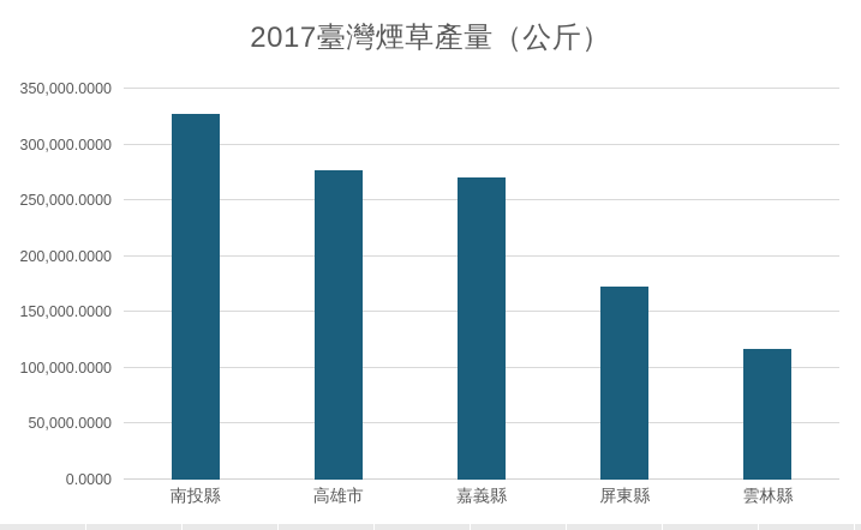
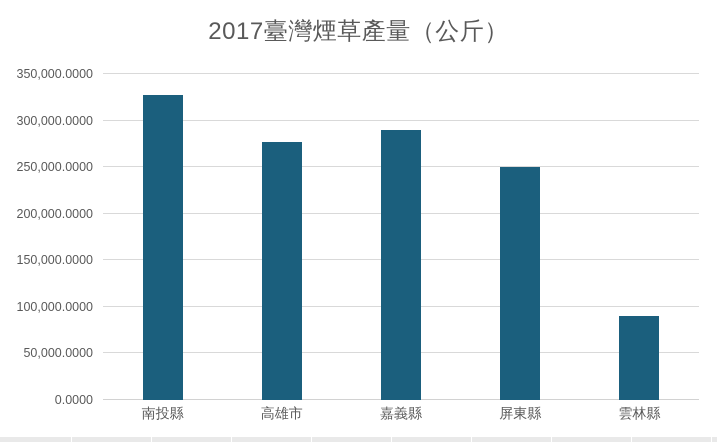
嘉義縣: 270000 -> 290000
屏東縣: 170000 -> 250000
雲林縣: 120000 -> 90000
